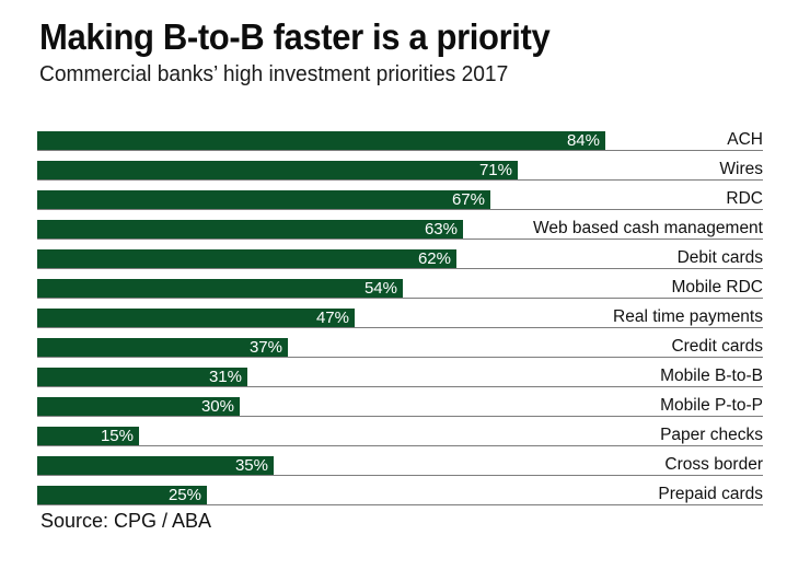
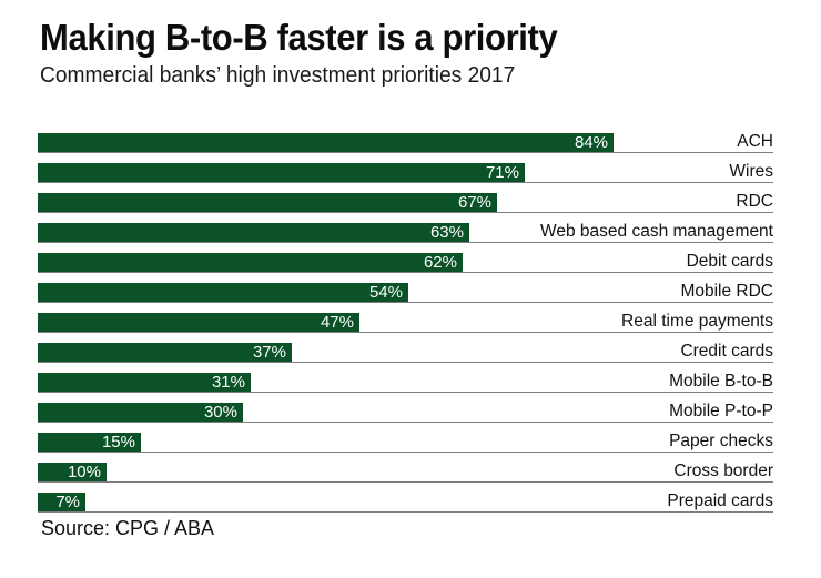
Cross border: 35% -> 10%
Prepaid cards: 25% -> 7%
